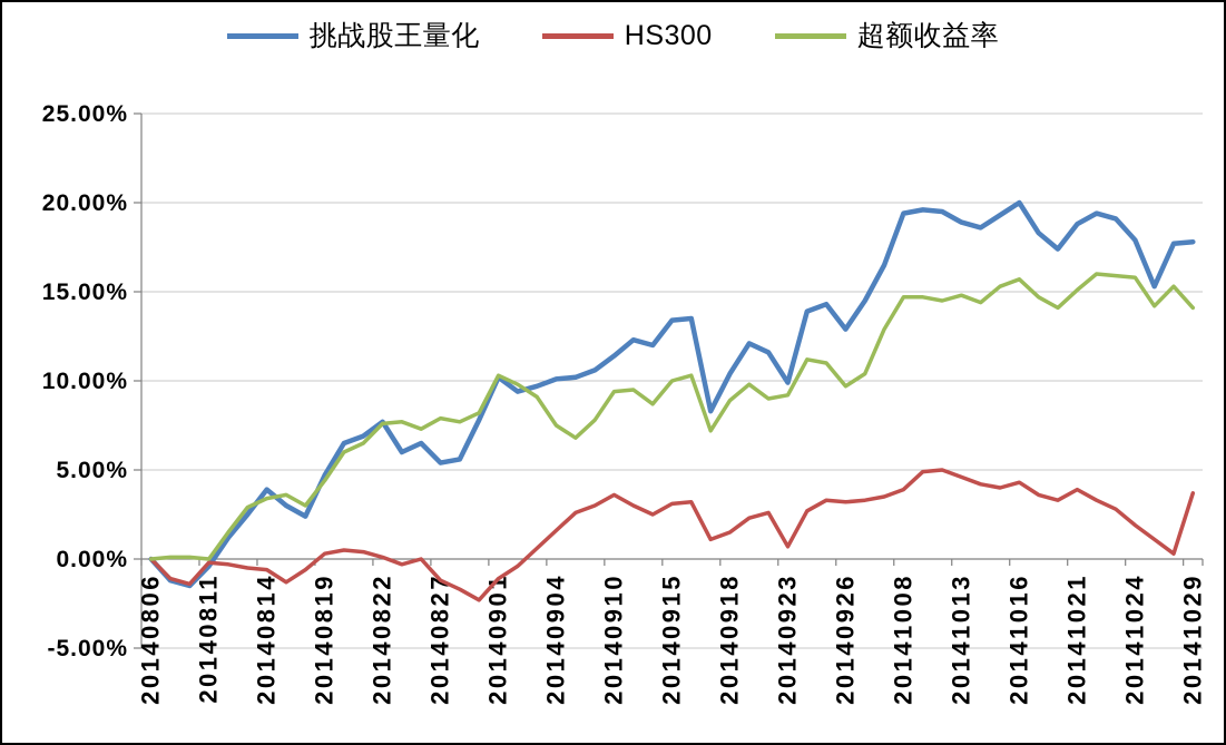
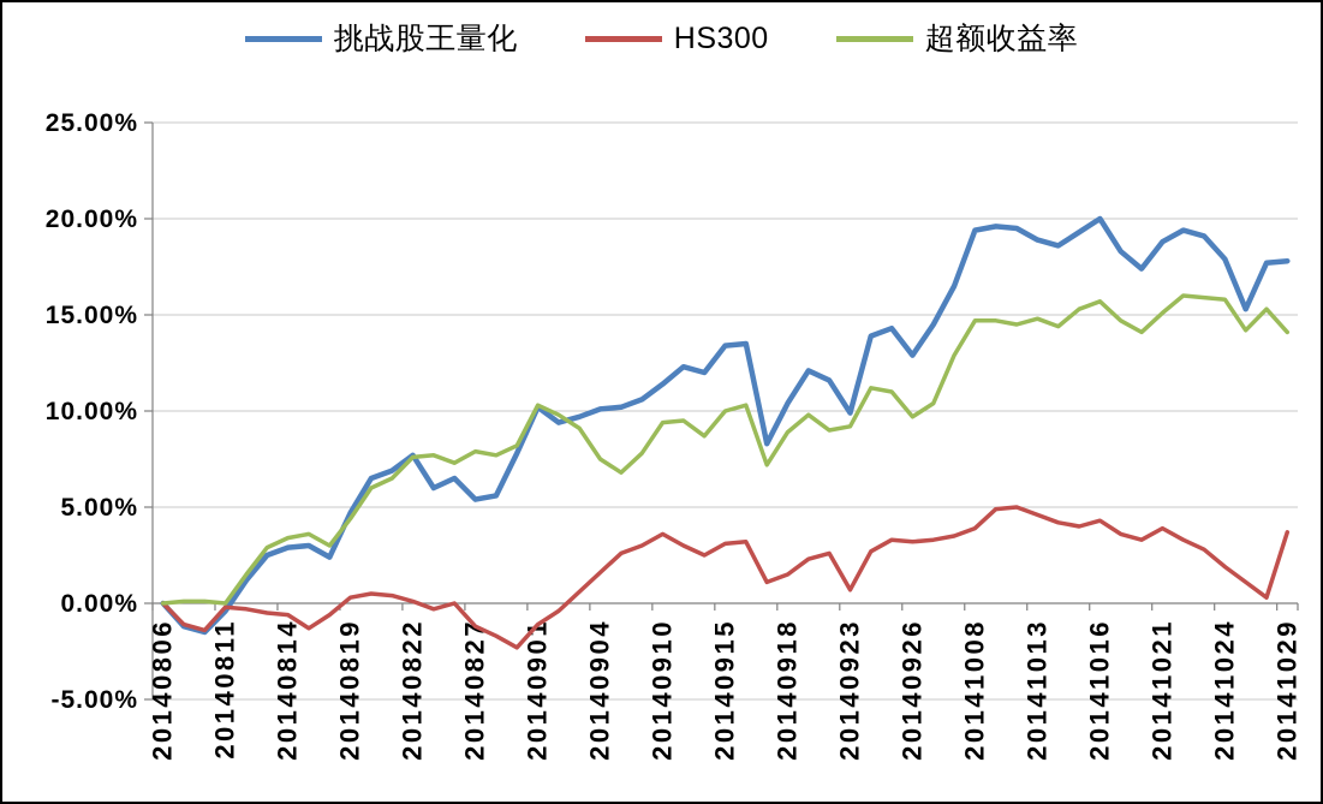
挑战股王量化/20140814: 3.9% -> 2.9%
